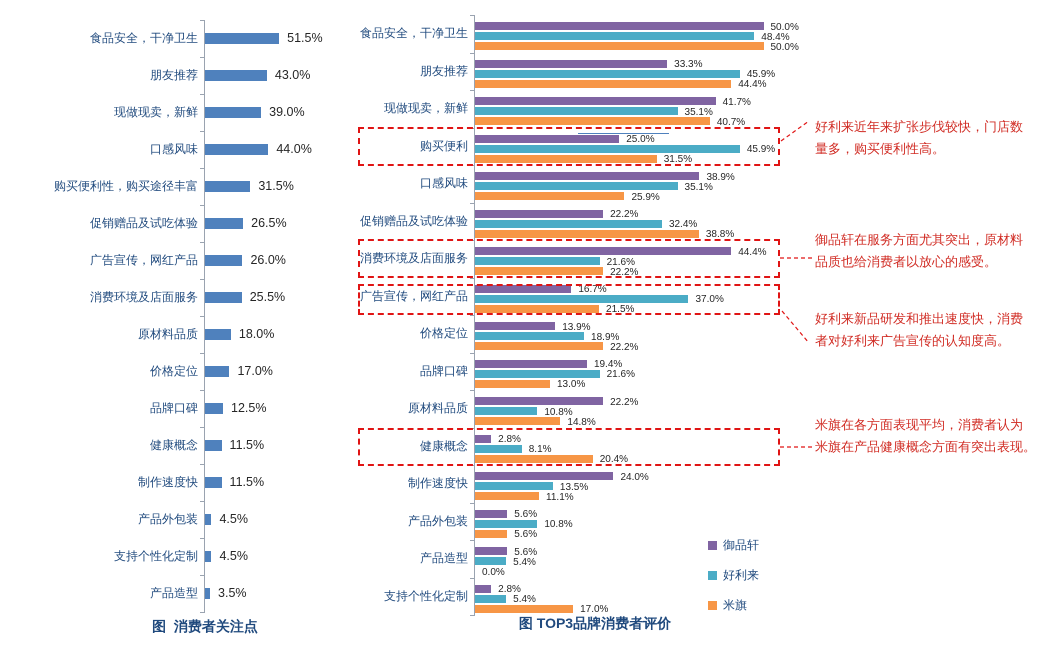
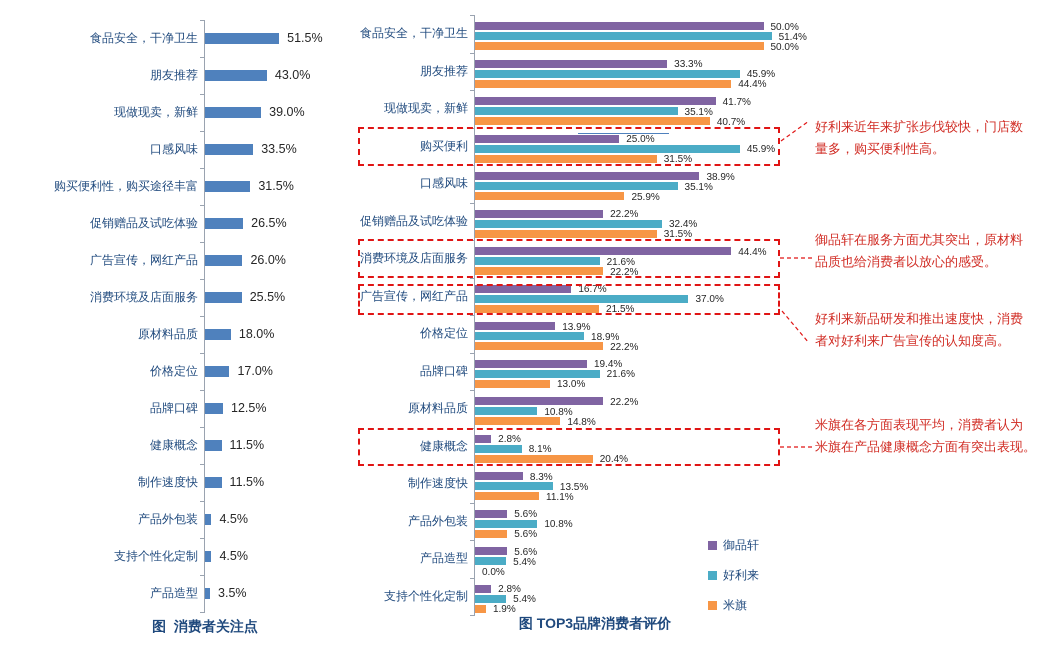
图 消费者关注点/口感风味: 44.0% -> 33.5%
图 TOP3品牌消费者评价/好利来/食品安全，干净卫生: 48.4% -> 51.4%
图 TOP3品牌消费者评价/米旗/促销赠品及试吃体验: 38.8% -> 31.5%
图 TOP3品牌消费者评价/御品轩/制作速度快: 24.0% -> 8.3%
图 TOP3品牌消费者评价/米旗/支持个性化定制: 17.0% -> 1.9%
